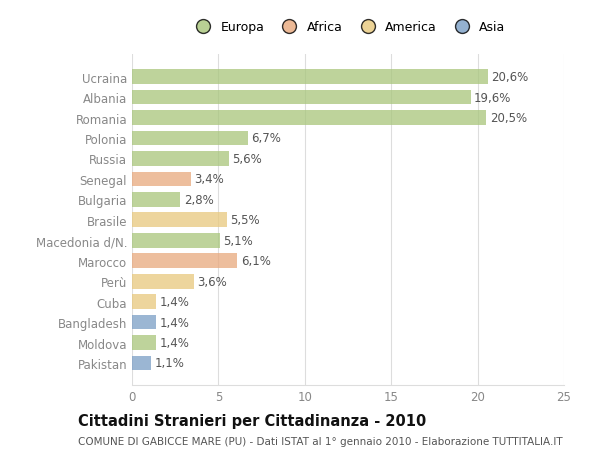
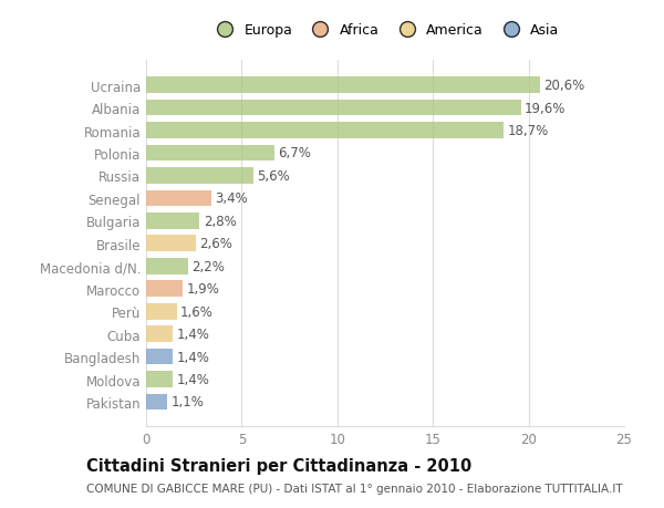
Romania: 20,5% -> 18,7%
Brasile: 5,5% -> 2,6%
Macedonia d/N.: 5,1% -> 2,2%
Marocco: 6,1% -> 1,9%
Perù: 3,6% -> 1,6%
